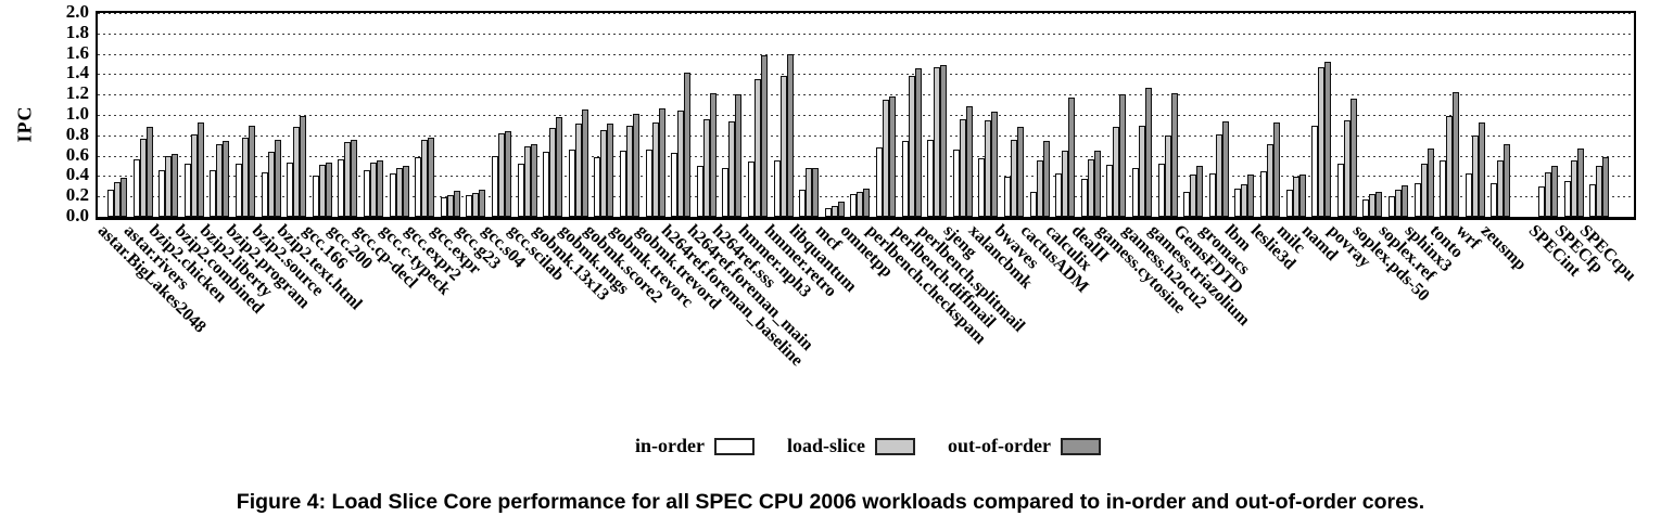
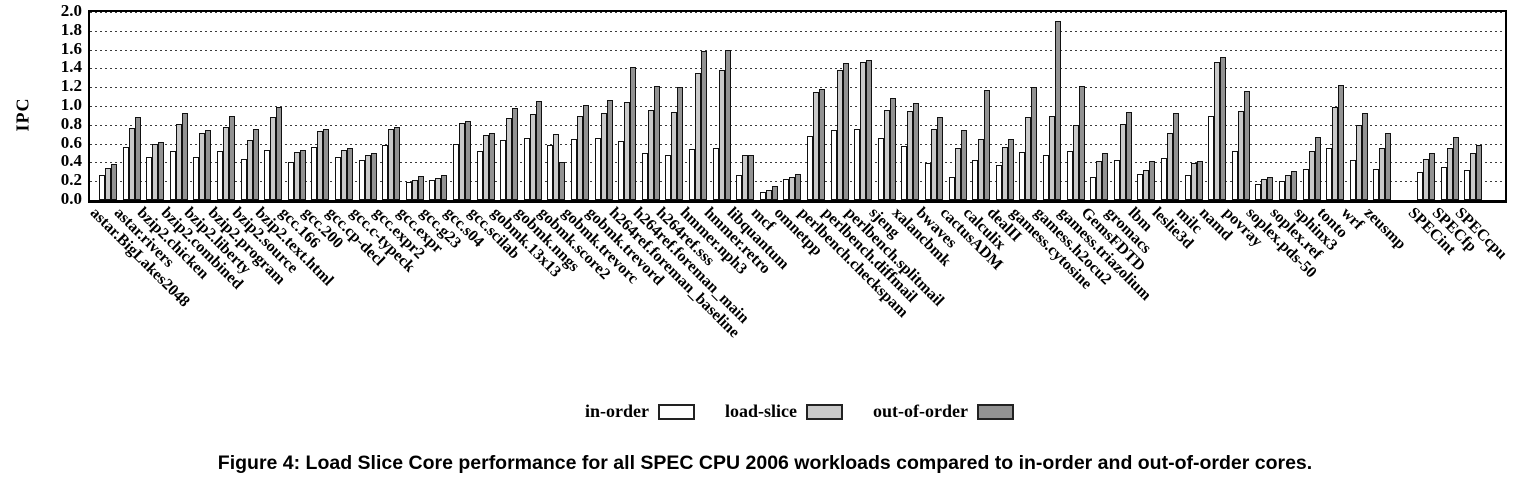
load-slice/gobmk.score2: 0.8 -> 0.7
out-of-order/gobmk.score2: 0.9 -> 0.4
out-of-order/gamess.h2ocu2: 1.3 -> 1.9
